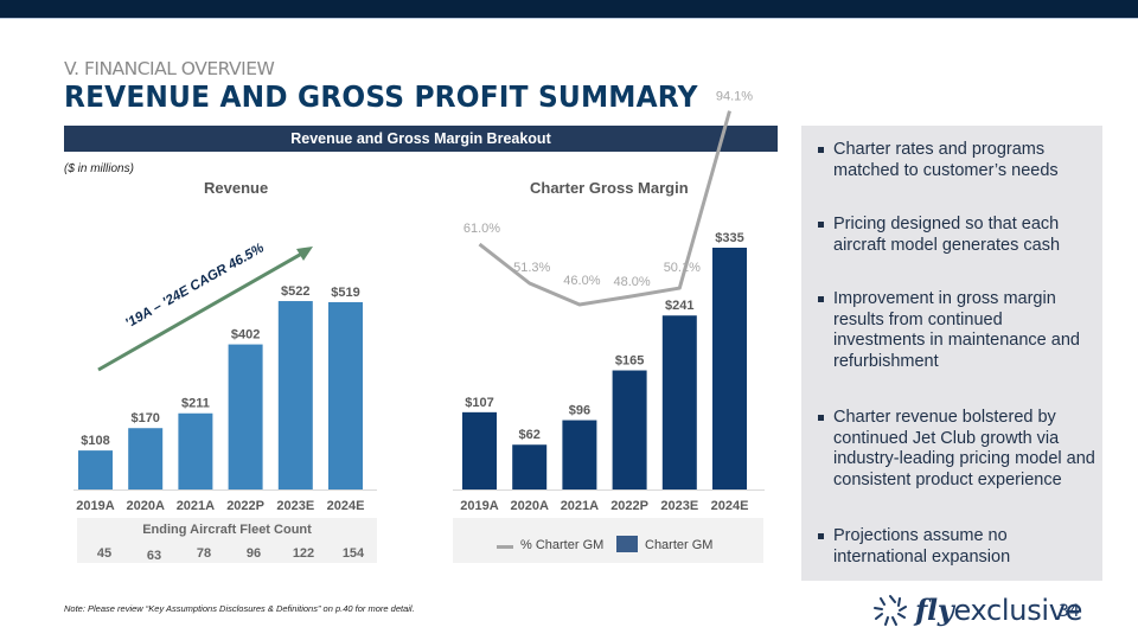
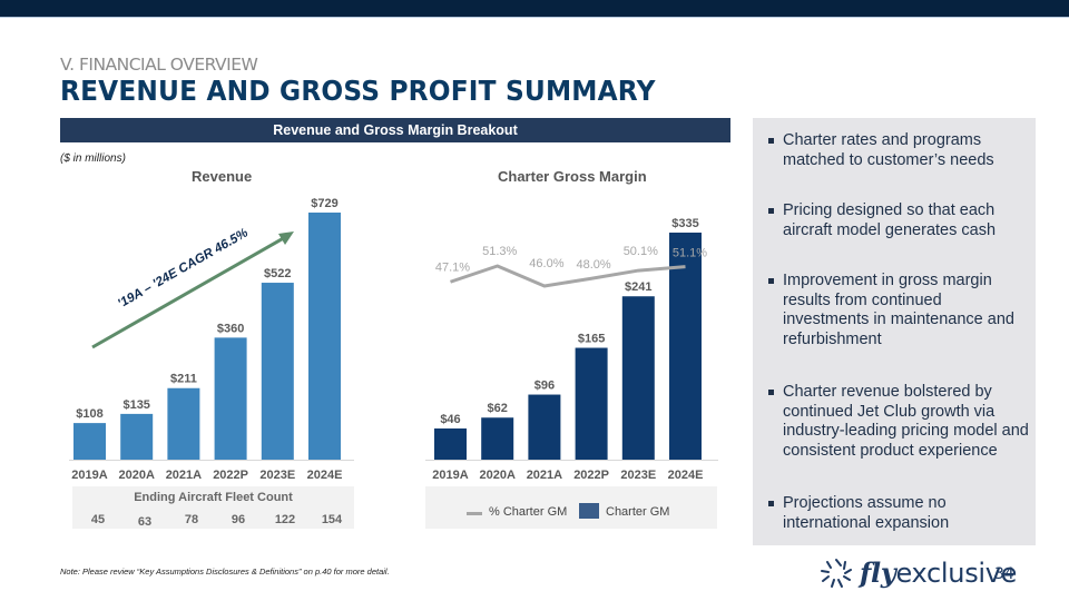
Revenue/2020A: $170 -> $135
Revenue/2022P: $402 -> $360
Revenue/2024E: $519 -> $729
Charter Gross Margin/Charter GM/2019A: $107 -> $46
Charter Gross Margin/% Charter GM/2019A: 61.0% -> 47.1%
Charter Gross Margin/% Charter GM/2024E: 94.1% -> 51.1%
